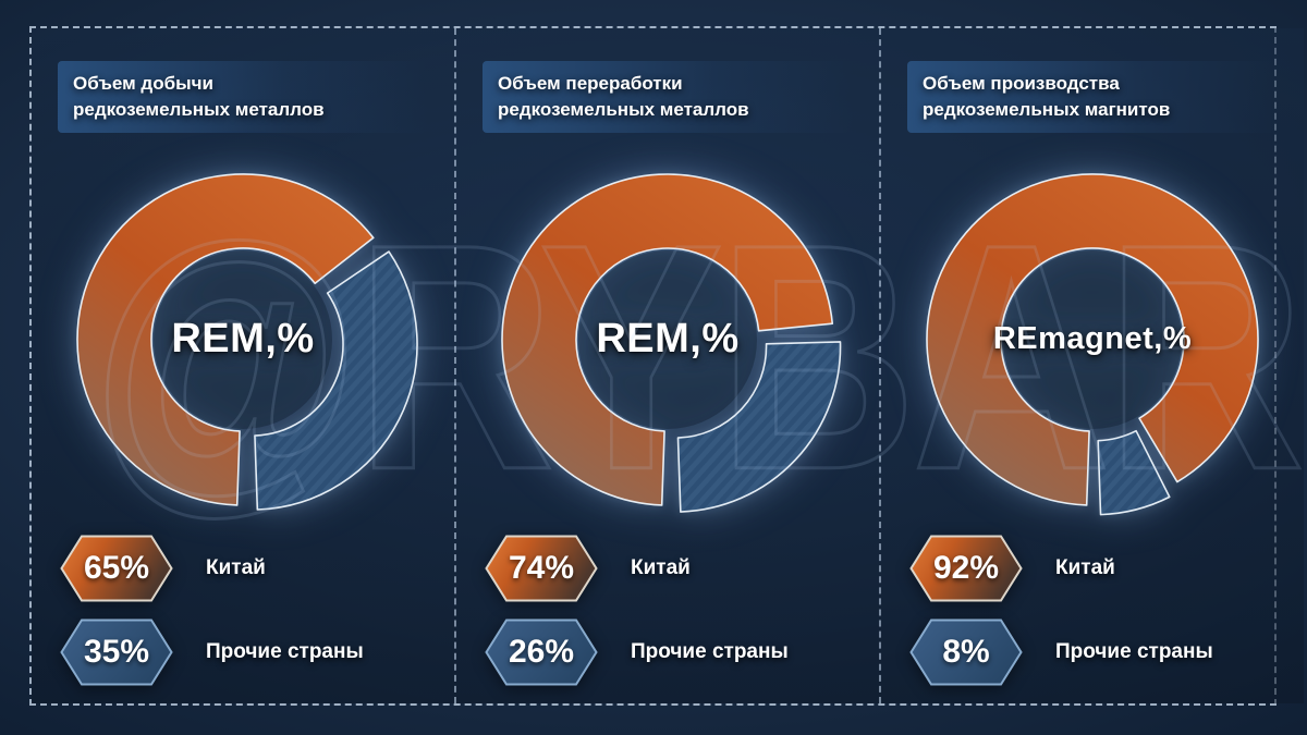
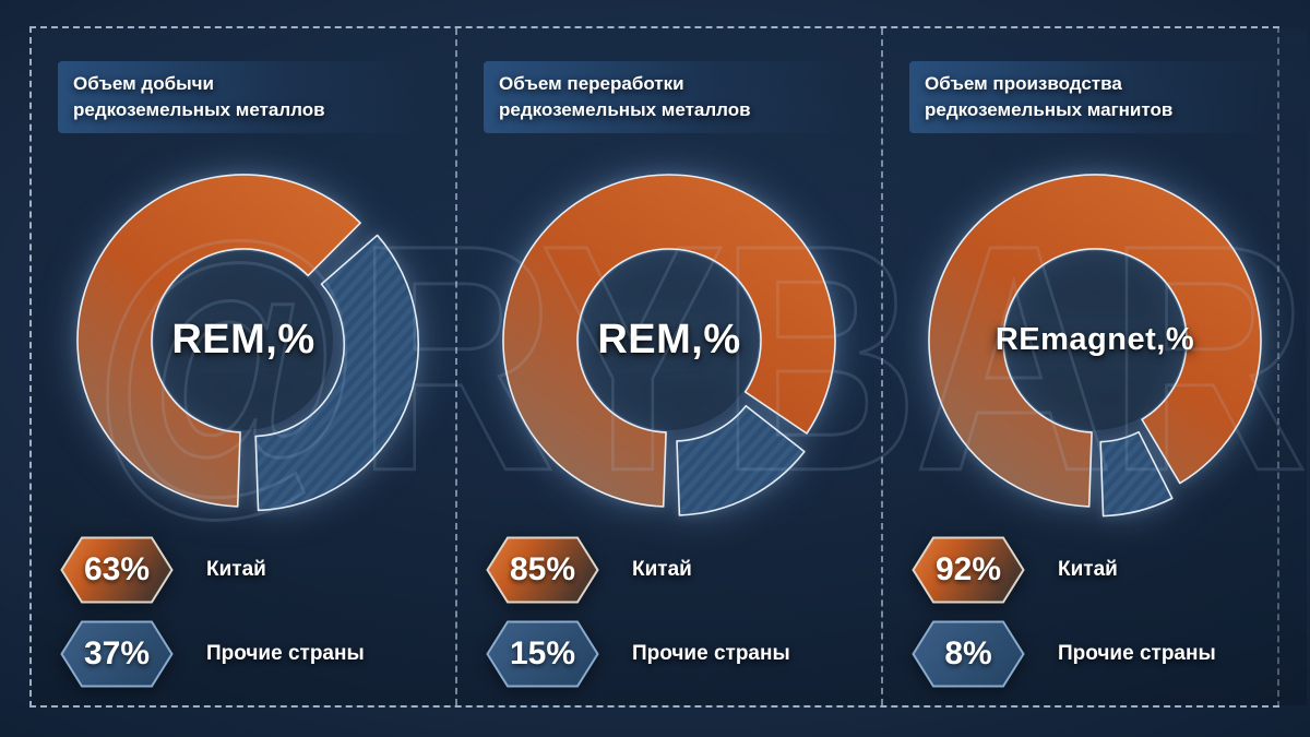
Объем добычи редкоземельных металлов/Китай: 65% -> 63%
Объем добычи редкоземельных металлов/Прочие страны: 35% -> 37%
Объем переработки редкоземельных металлов/Китай: 74% -> 85%
Объем переработки редкоземельных металлов/Прочие страны: 26% -> 15%
